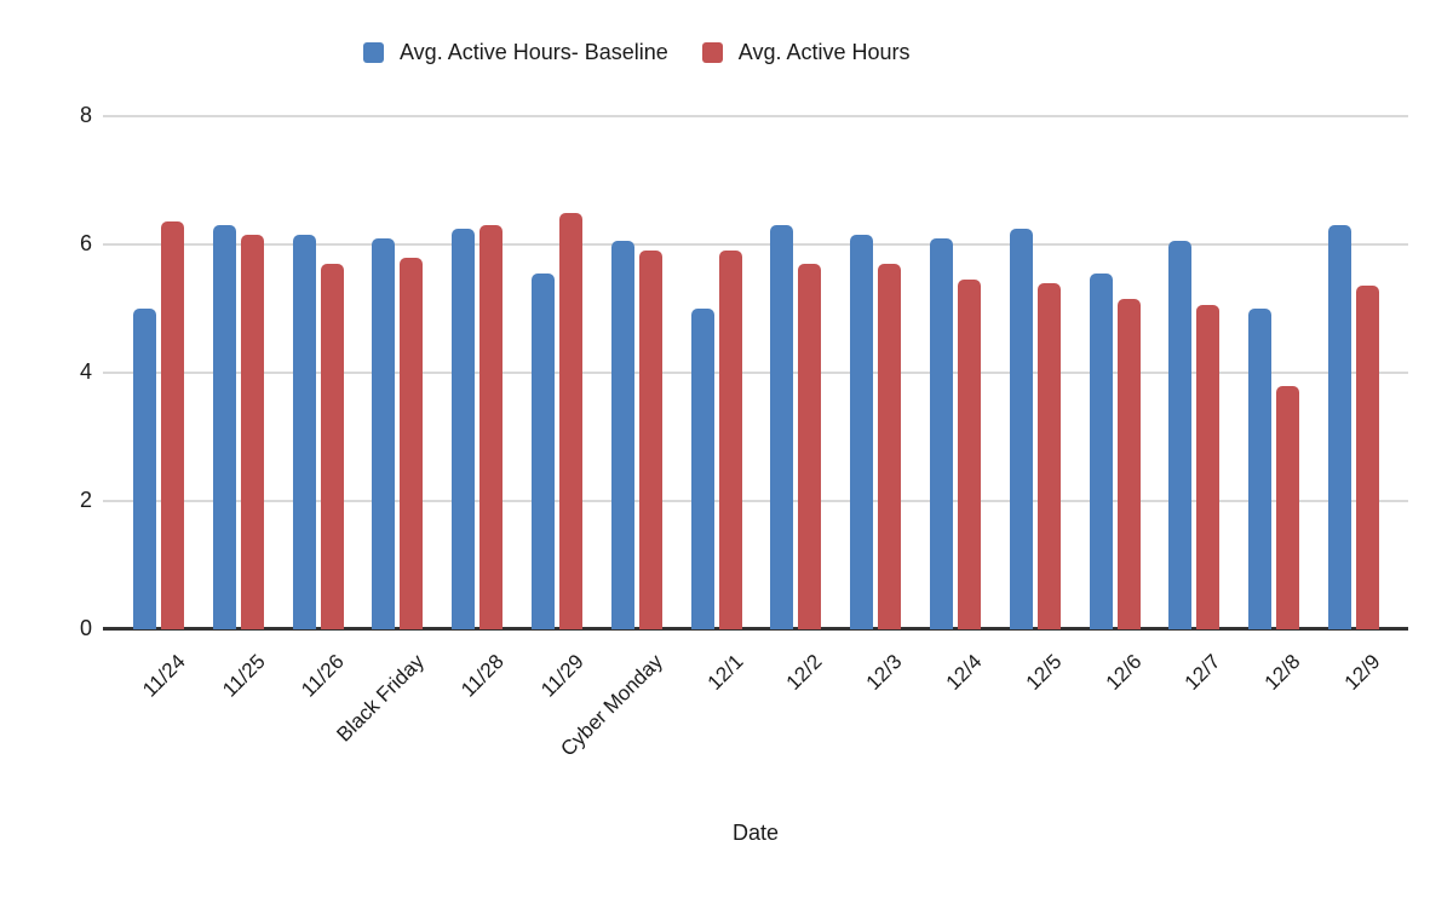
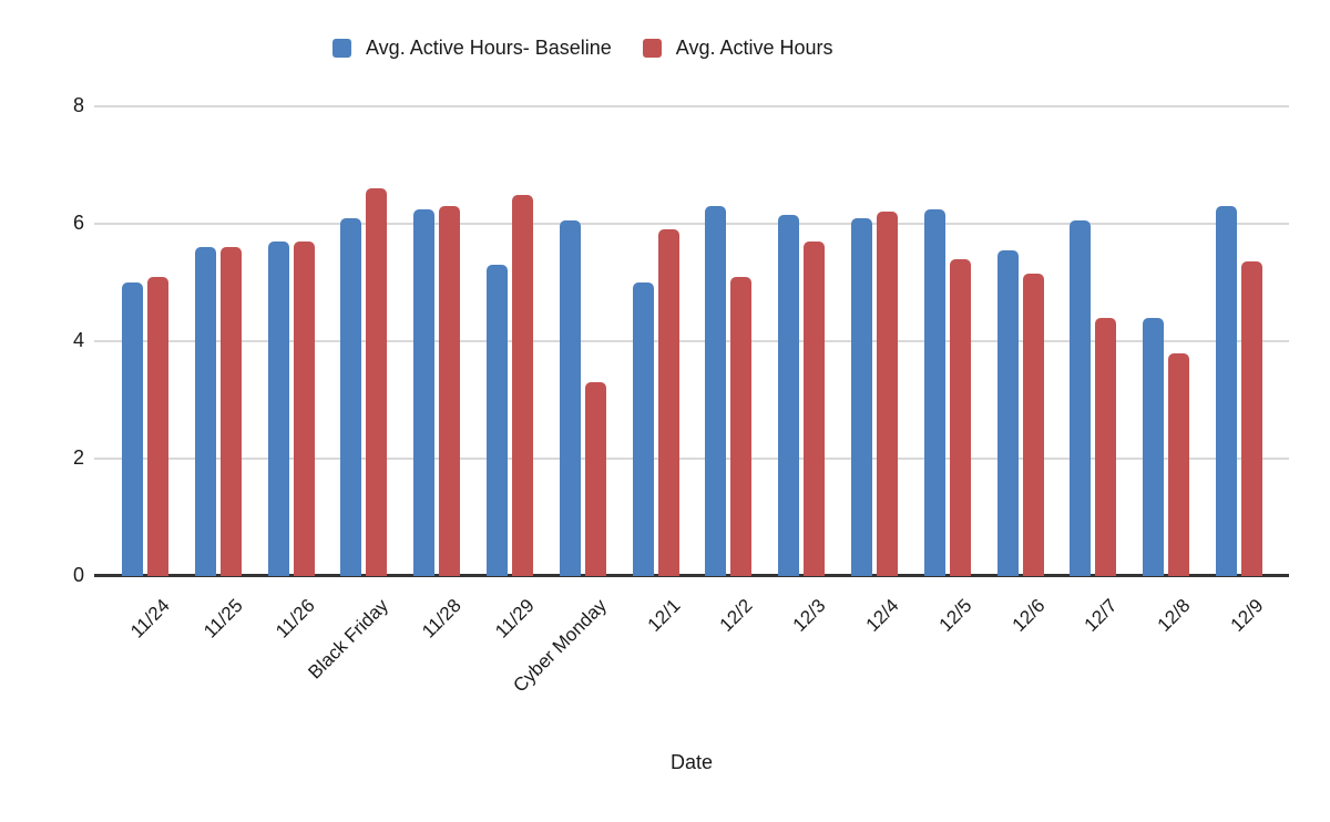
Avg. Active Hours/11/24: 6.3 -> 5.1
Avg. Active Hours- Baseline/11/25: 6.3 -> 5.6
Avg. Active Hours/11/25: 6.2 -> 5.6
Avg. Active Hours- Baseline/11/26: 6.2 -> 5.7
Avg. Active Hours/Black Friday: 5.8 -> 6.6
Avg. Active Hours- Baseline/11/29: 5.5 -> 5.3
Avg. Active Hours/Cyber Monday: 5.9 -> 3.3
Avg. Active Hours/12/2: 5.7 -> 5.1
Avg. Active Hours/12/4: 5.5 -> 6.2
Avg. Active Hours/12/7: 5.0 -> 4.4
Avg. Active Hours- Baseline/12/8: 5.0 -> 4.4
